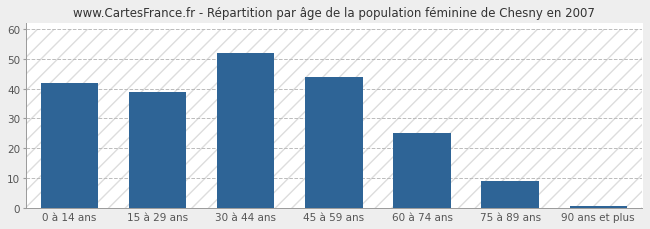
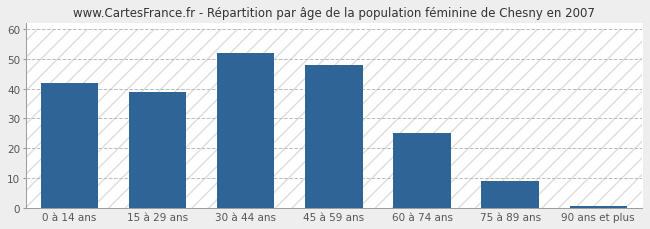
45 à 59 ans: 44.0 -> 48.0
